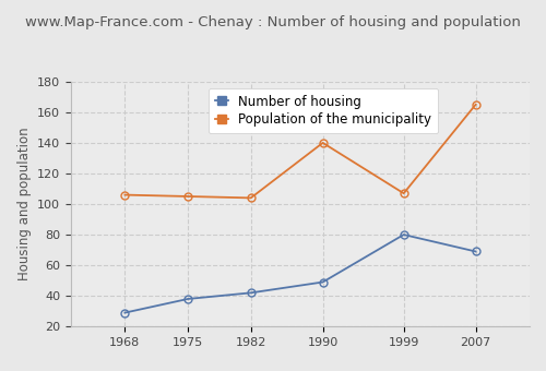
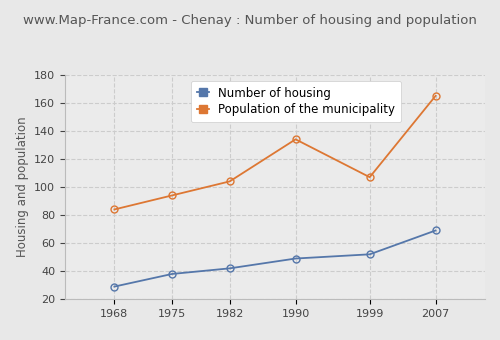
Population of the municipality/1968: 106 -> 84
Population of the municipality/1975: 105 -> 94
Population of the municipality/1990: 140 -> 134
Number of housing/1999: 80 -> 52
